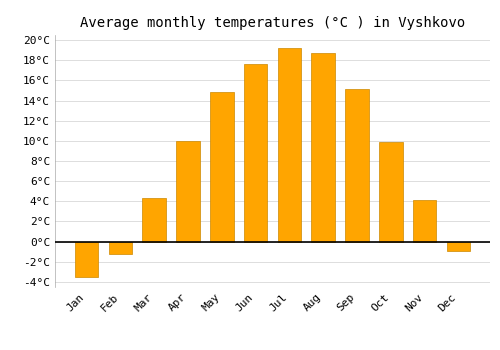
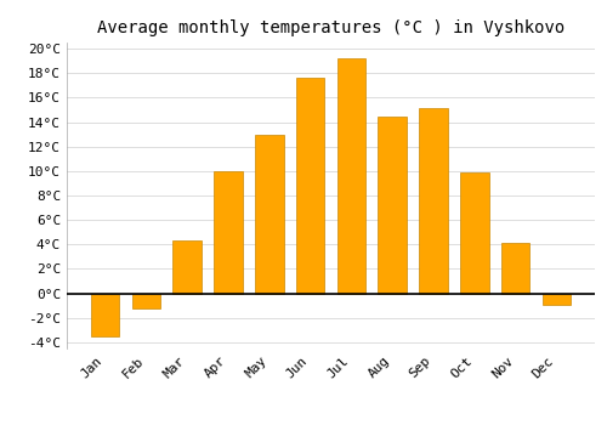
May: 14.8°C -> 13.0°C
Aug: 18.7°C -> 14.4°C
